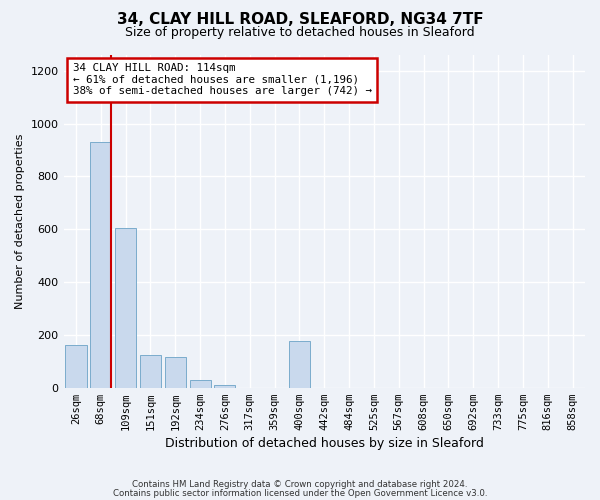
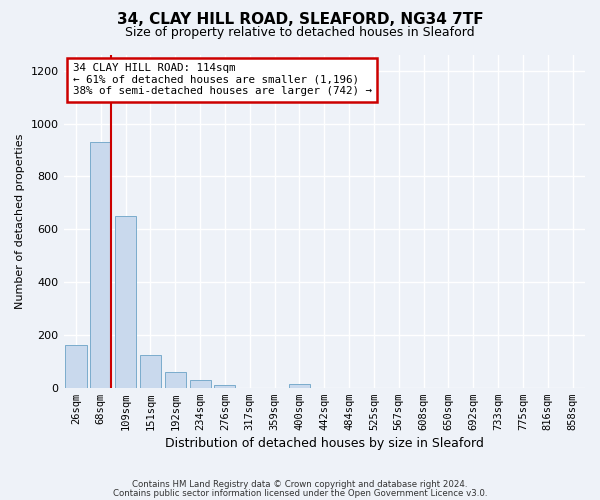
109sqm: 605 -> 650
192sqm: 115 -> 60
400sqm: 175 -> 15
